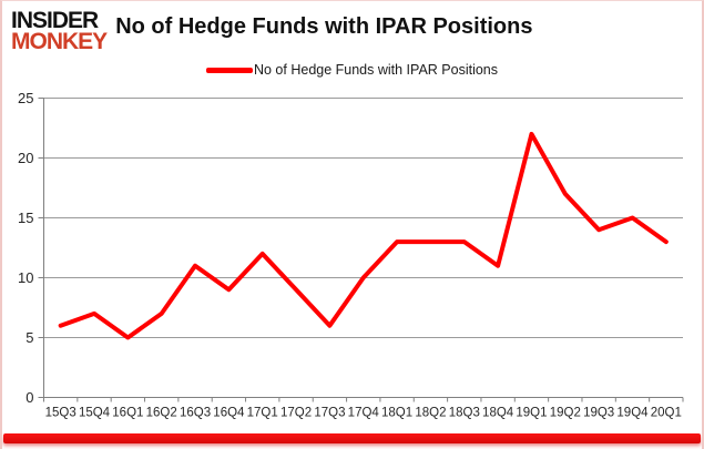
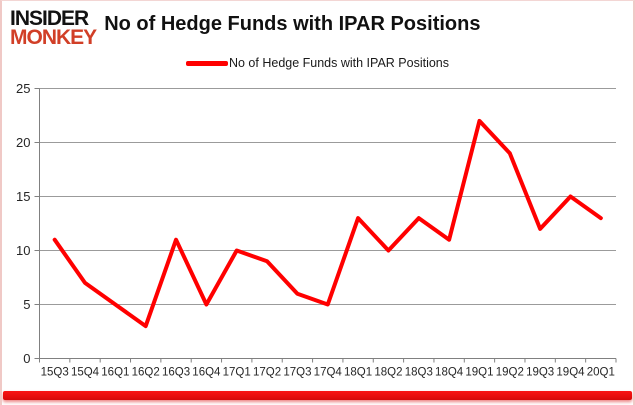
15Q3: 6 -> 11
16Q2: 7 -> 3
16Q4: 9 -> 5
17Q1: 12 -> 10
17Q4: 10 -> 5
18Q2: 13 -> 10
19Q2: 17 -> 19
19Q3: 14 -> 12
